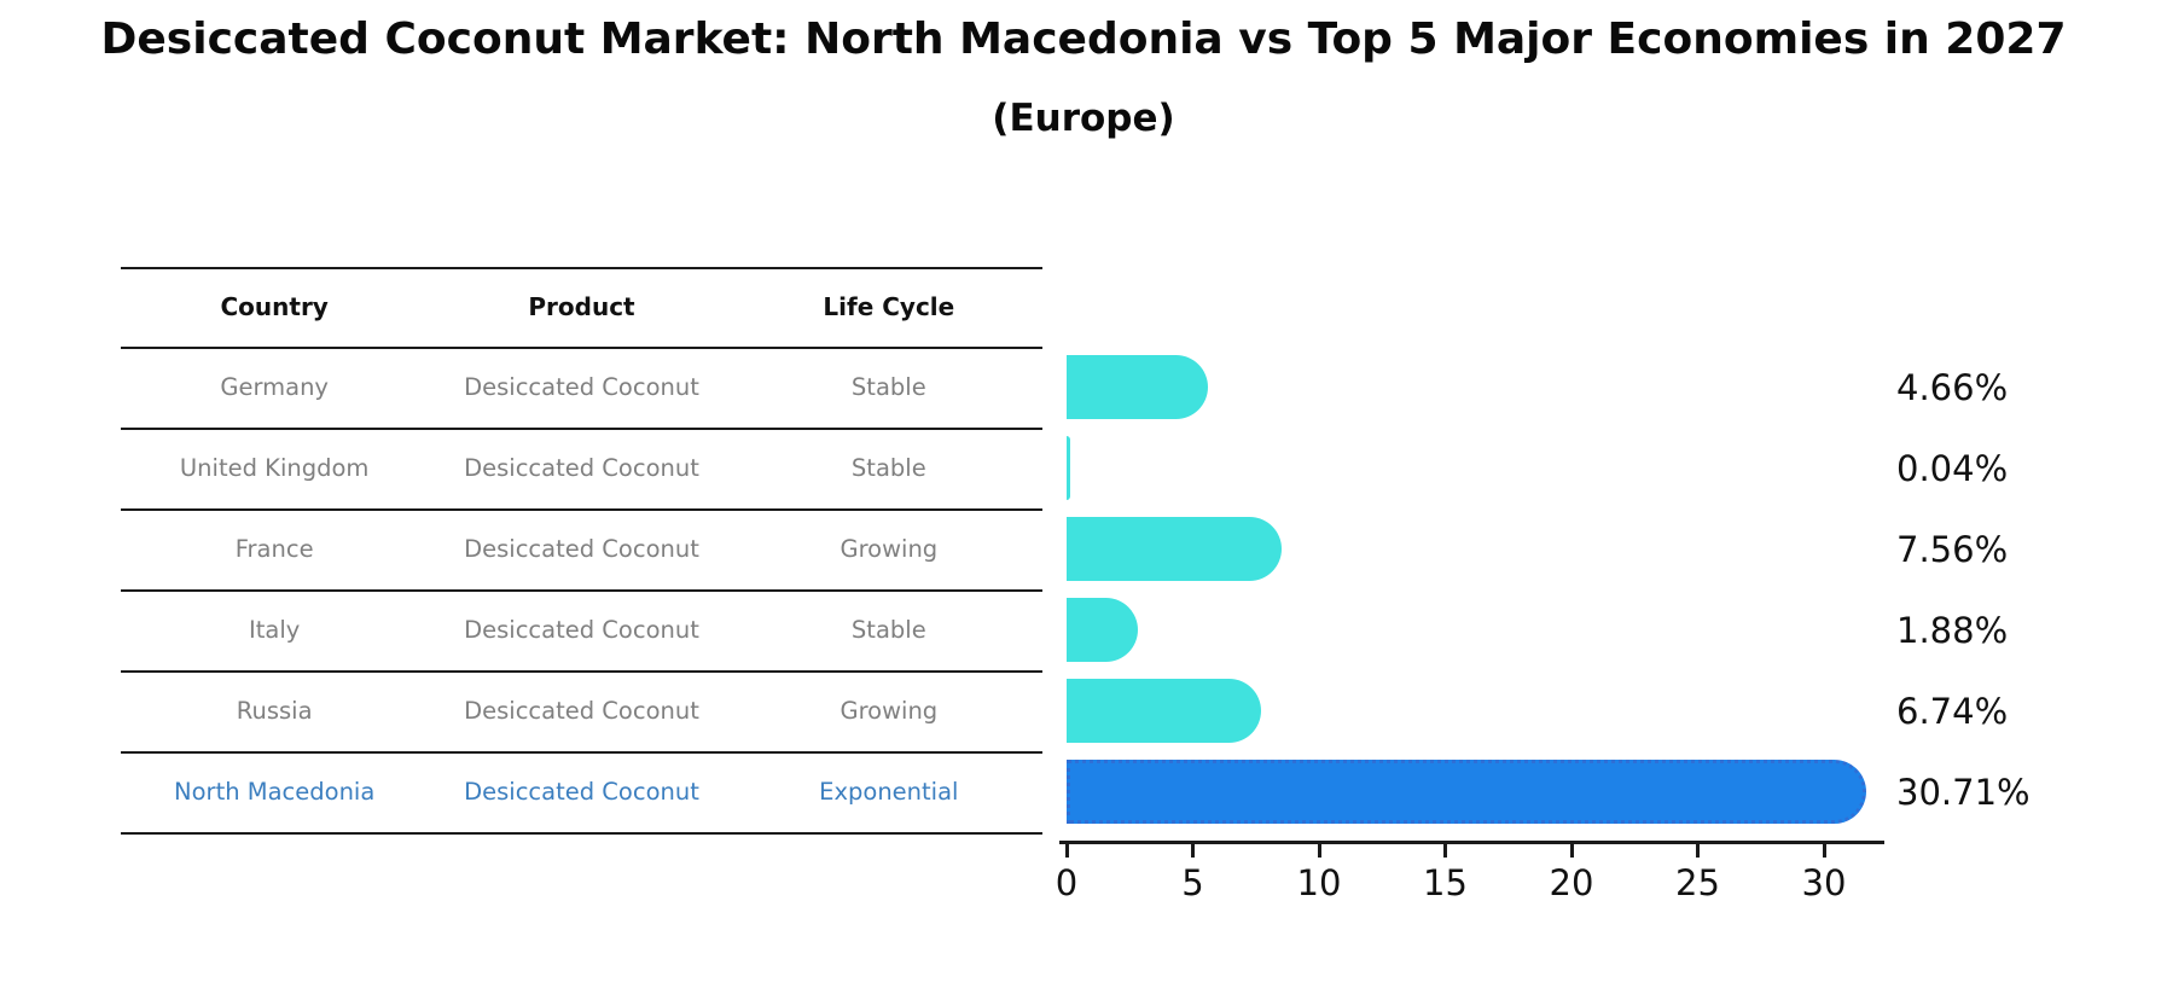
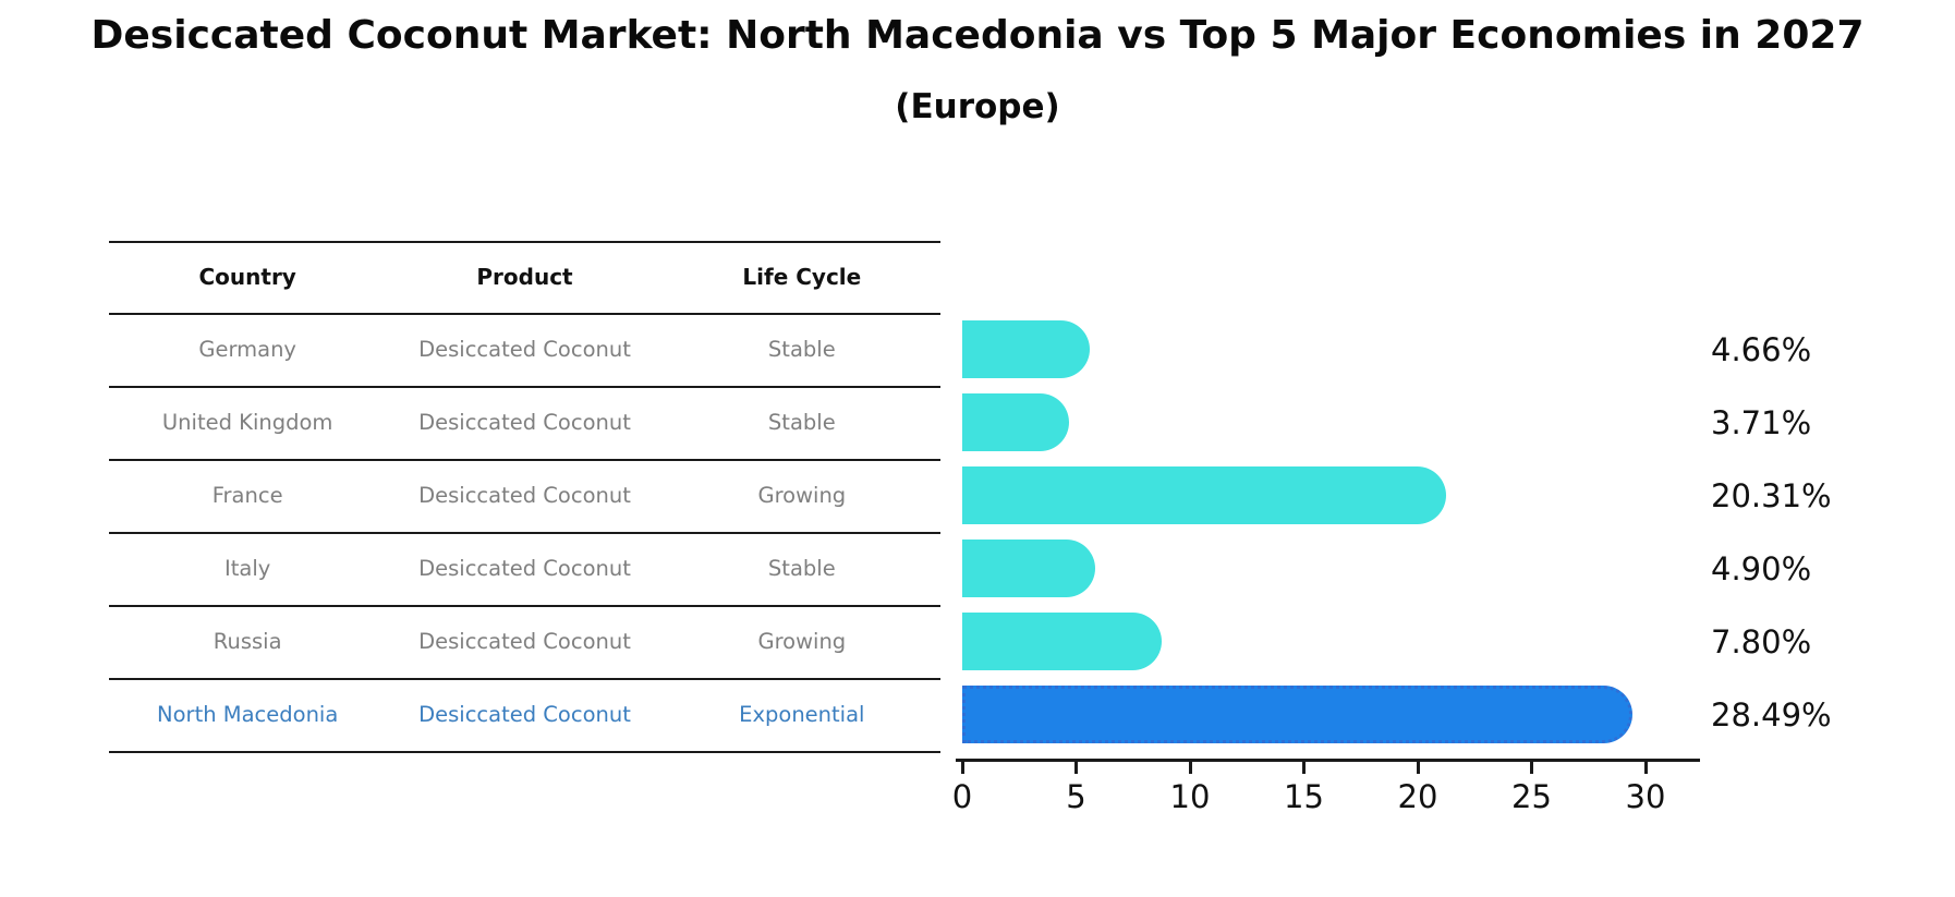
United Kingdom: 0.04% -> 3.71%
France: 7.56% -> 20.31%
Italy: 1.88% -> 4.90%
Russia: 6.74% -> 7.80%
North Macedonia: 30.71% -> 28.49%
